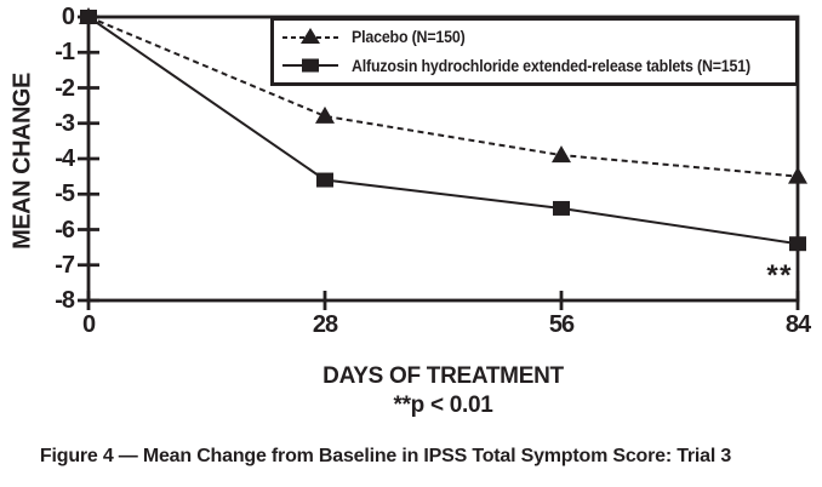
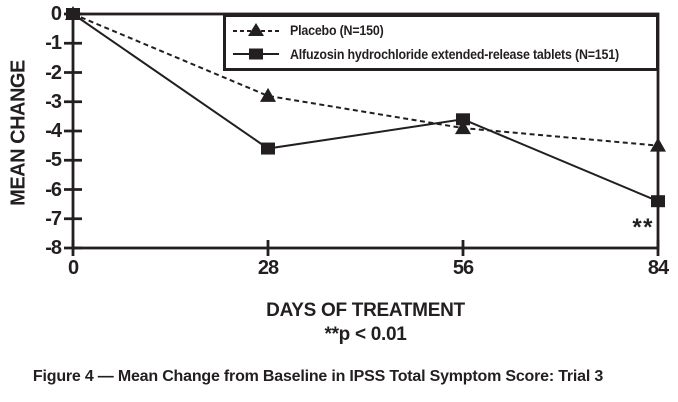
Alfuzosin hydrochloride extended-release tablets (N=151)/56: -5.4 -> -3.6
